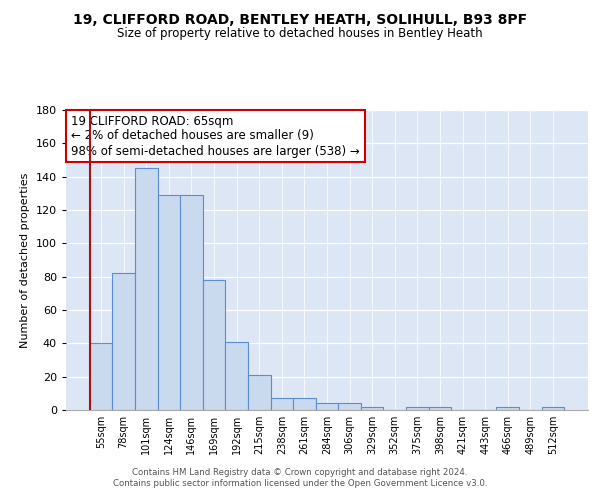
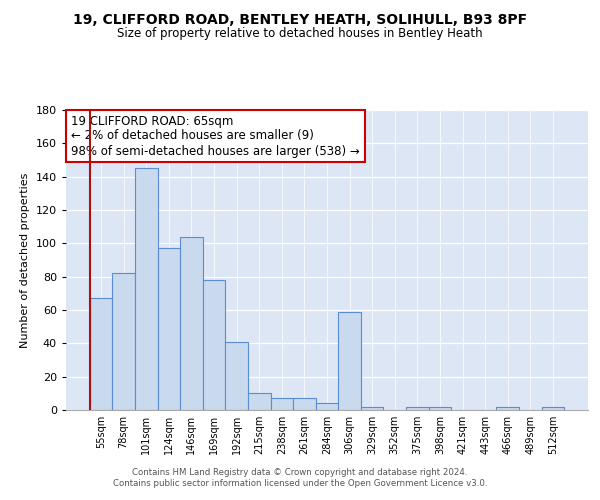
55sqm: 40 -> 67
124sqm: 129 -> 97
146sqm: 129 -> 104
215sqm: 21 -> 10
306sqm: 4 -> 59
